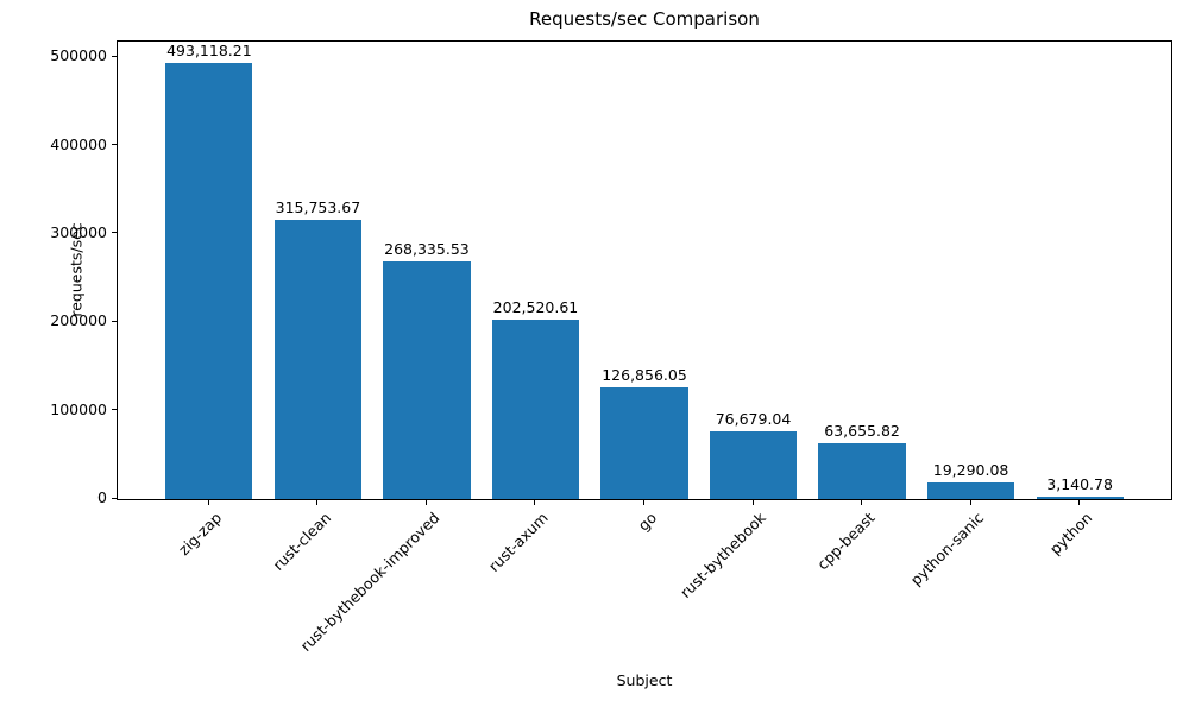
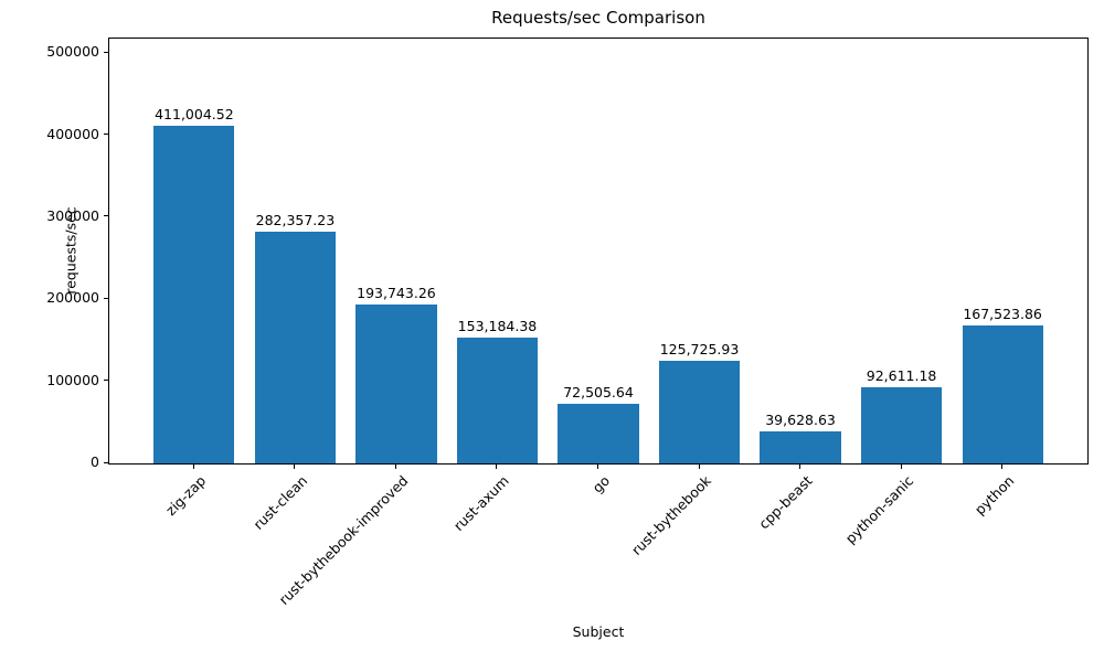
zig-zap: 493,118.21 -> 411,004.52
rust-clean: 315,753.67 -> 282,357.23
rust-bythebook-improved: 268,335.53 -> 193,743.26
rust-axum: 202,520.61 -> 153,184.38
go: 126,856.05 -> 72,505.64
rust-bythebook: 76,679.04 -> 125,725.93
cpp-beast: 63,655.82 -> 39,628.63
python-sanic: 19,290.08 -> 92,611.18
python: 3,140.78 -> 167,523.86
